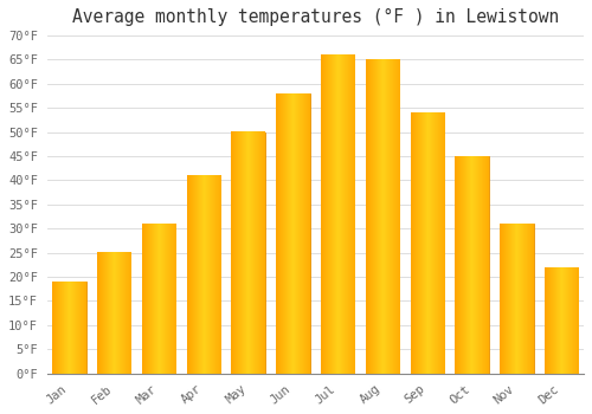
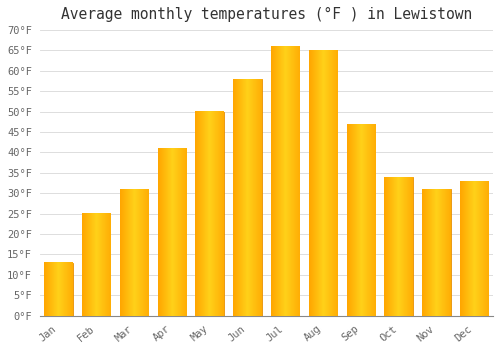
Jan: 19°F -> 13°F
Sep: 54°F -> 47°F
Oct: 45°F -> 34°F
Dec: 22°F -> 33°F
